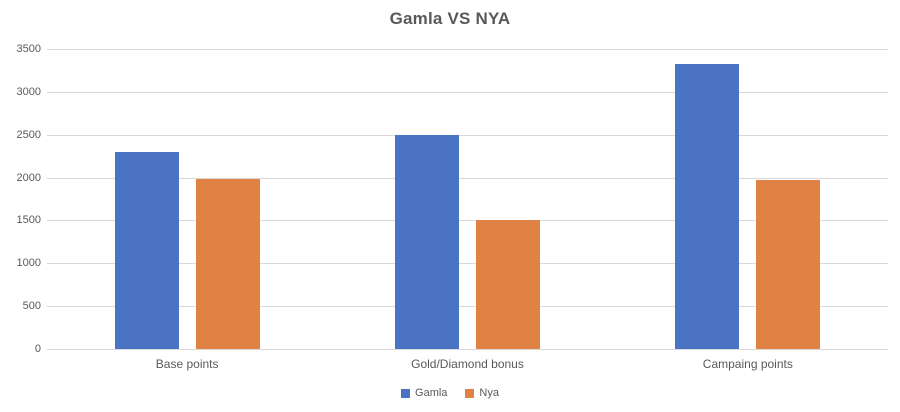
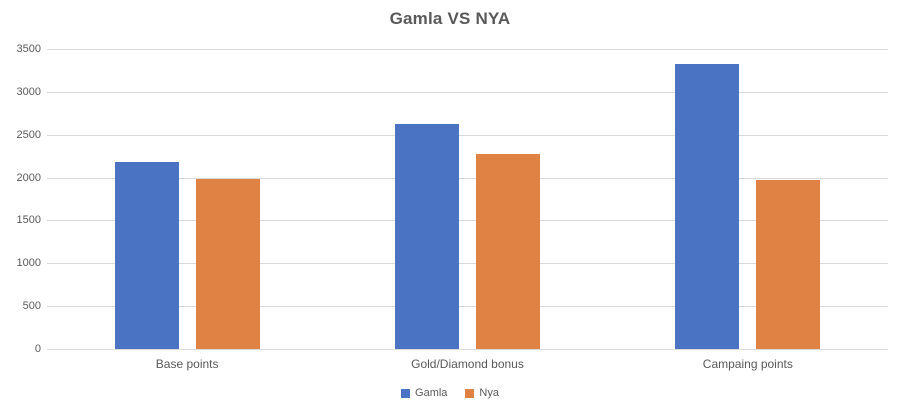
Gamla/Base points: 2300 -> 2200
Gamla/Gold/Diamond bonus: 2500 -> 2600
Nya/Gold/Diamond bonus: 1500 -> 2300
